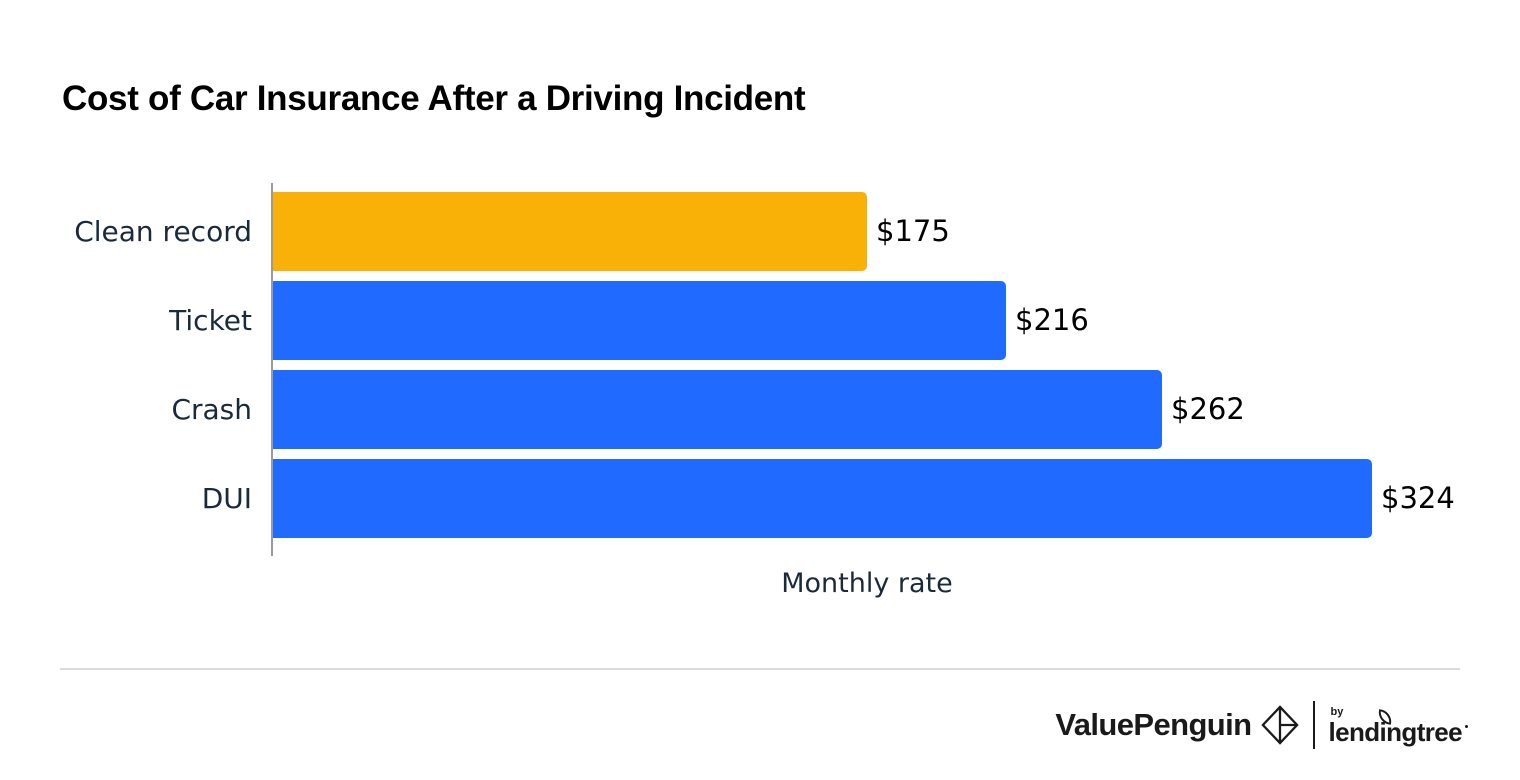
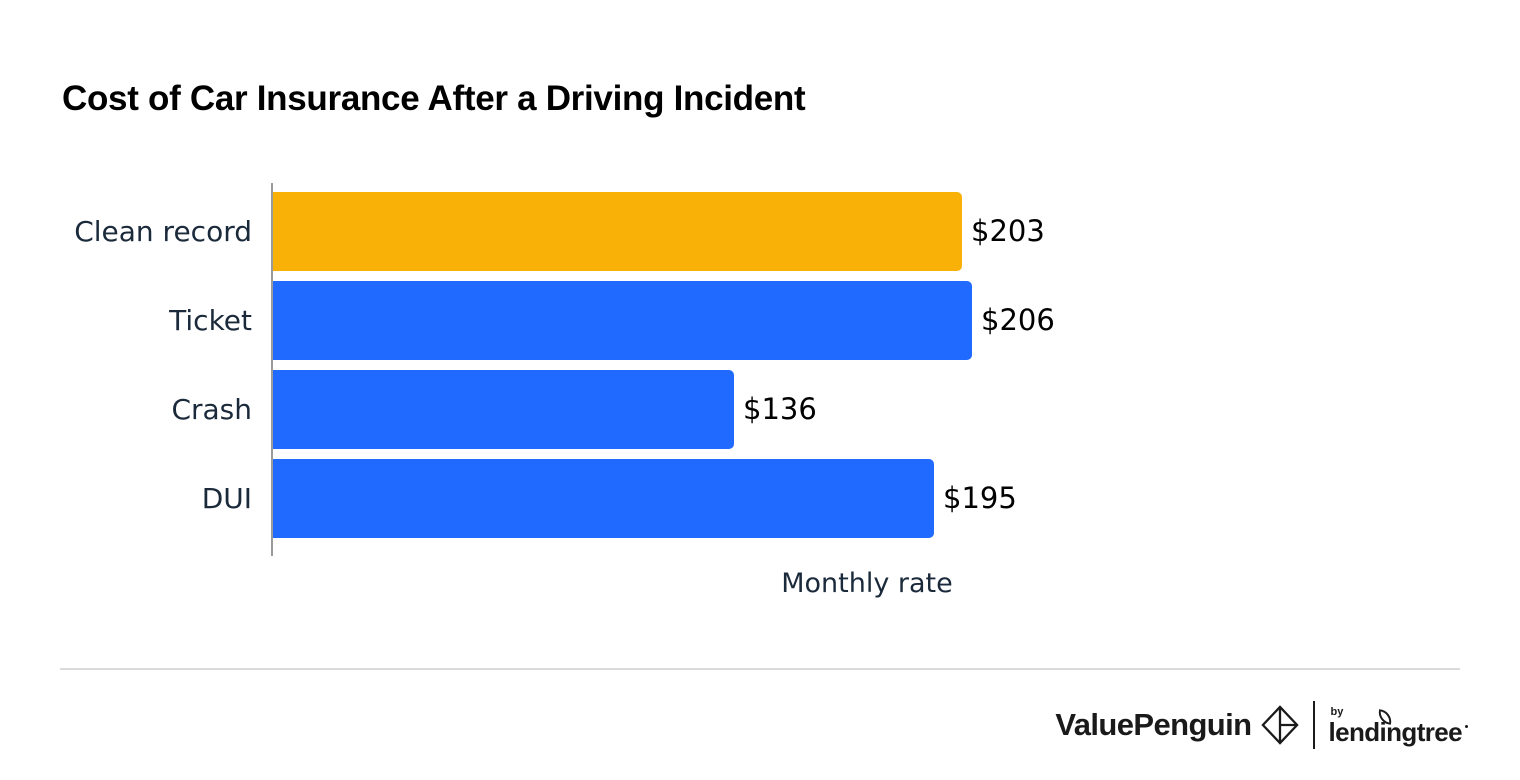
Clean record: $175 -> $203
Ticket: $216 -> $206
Crash: $262 -> $136
DUI: $324 -> $195
